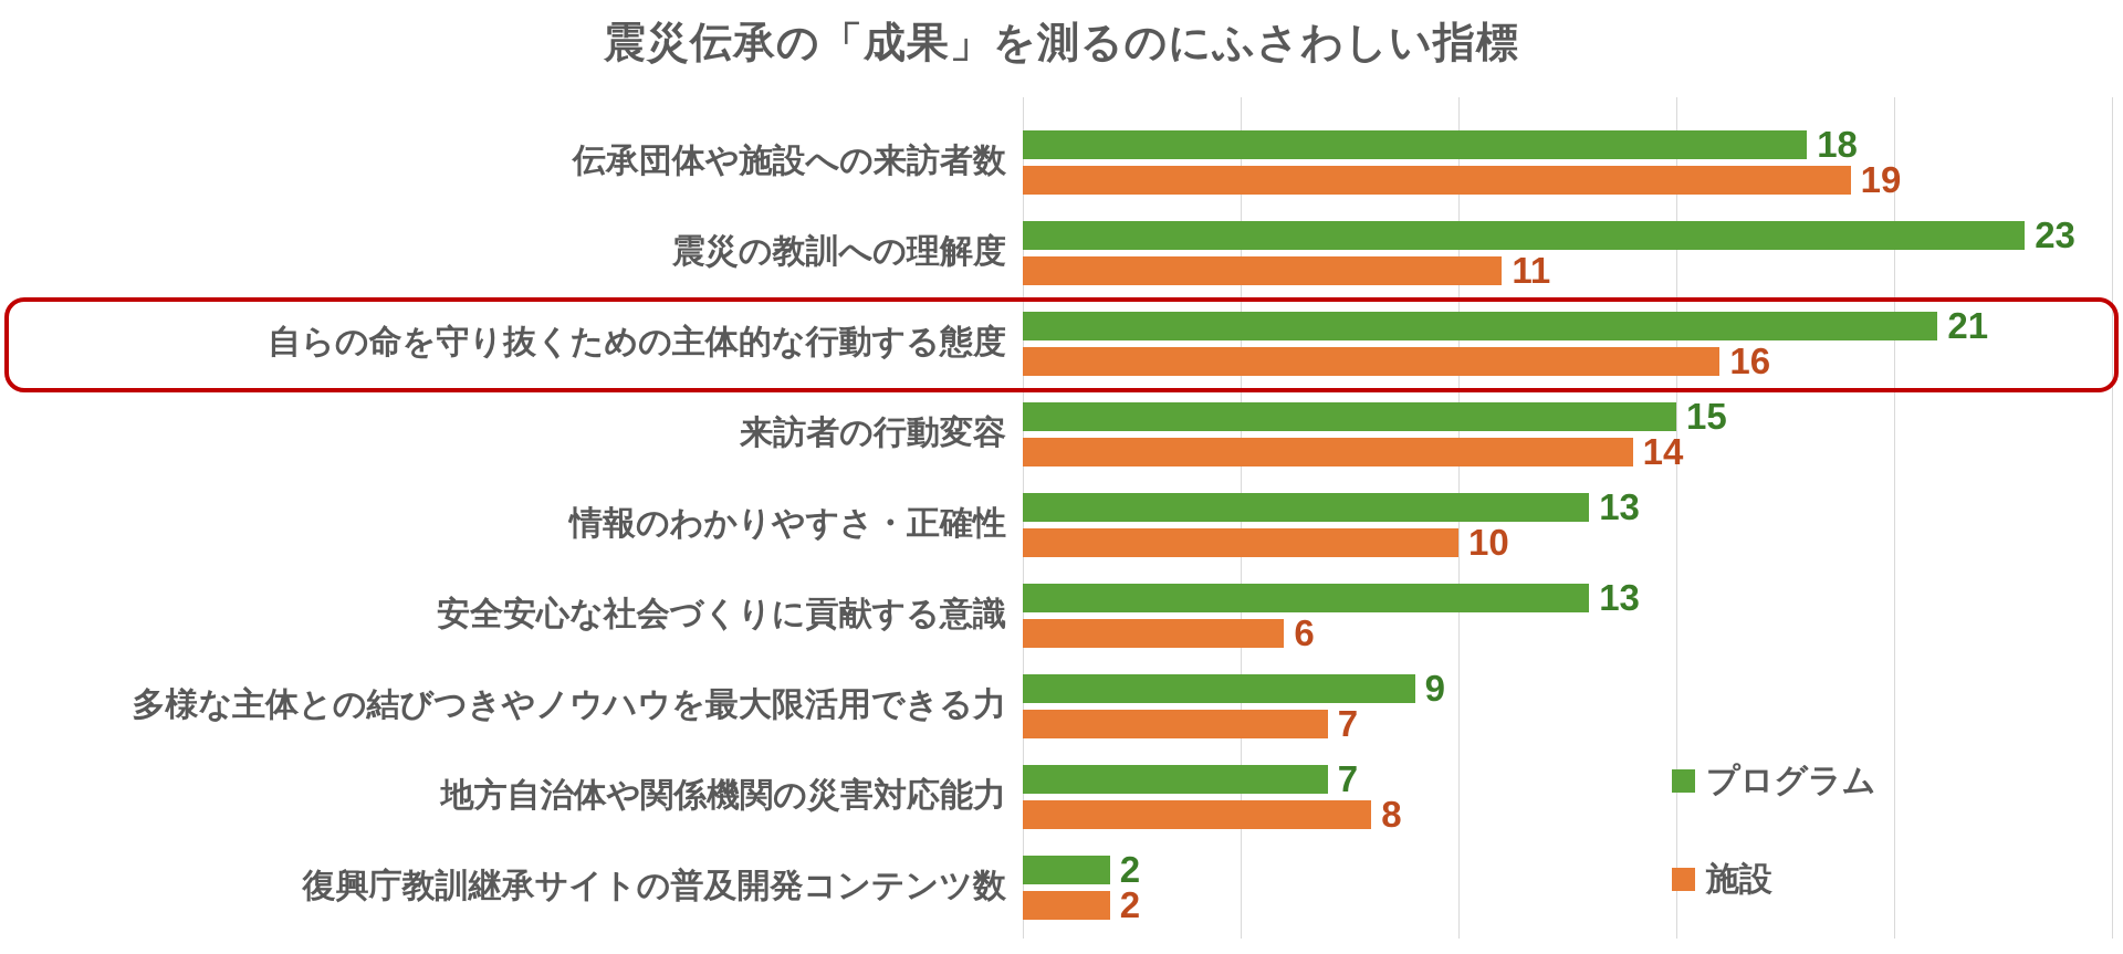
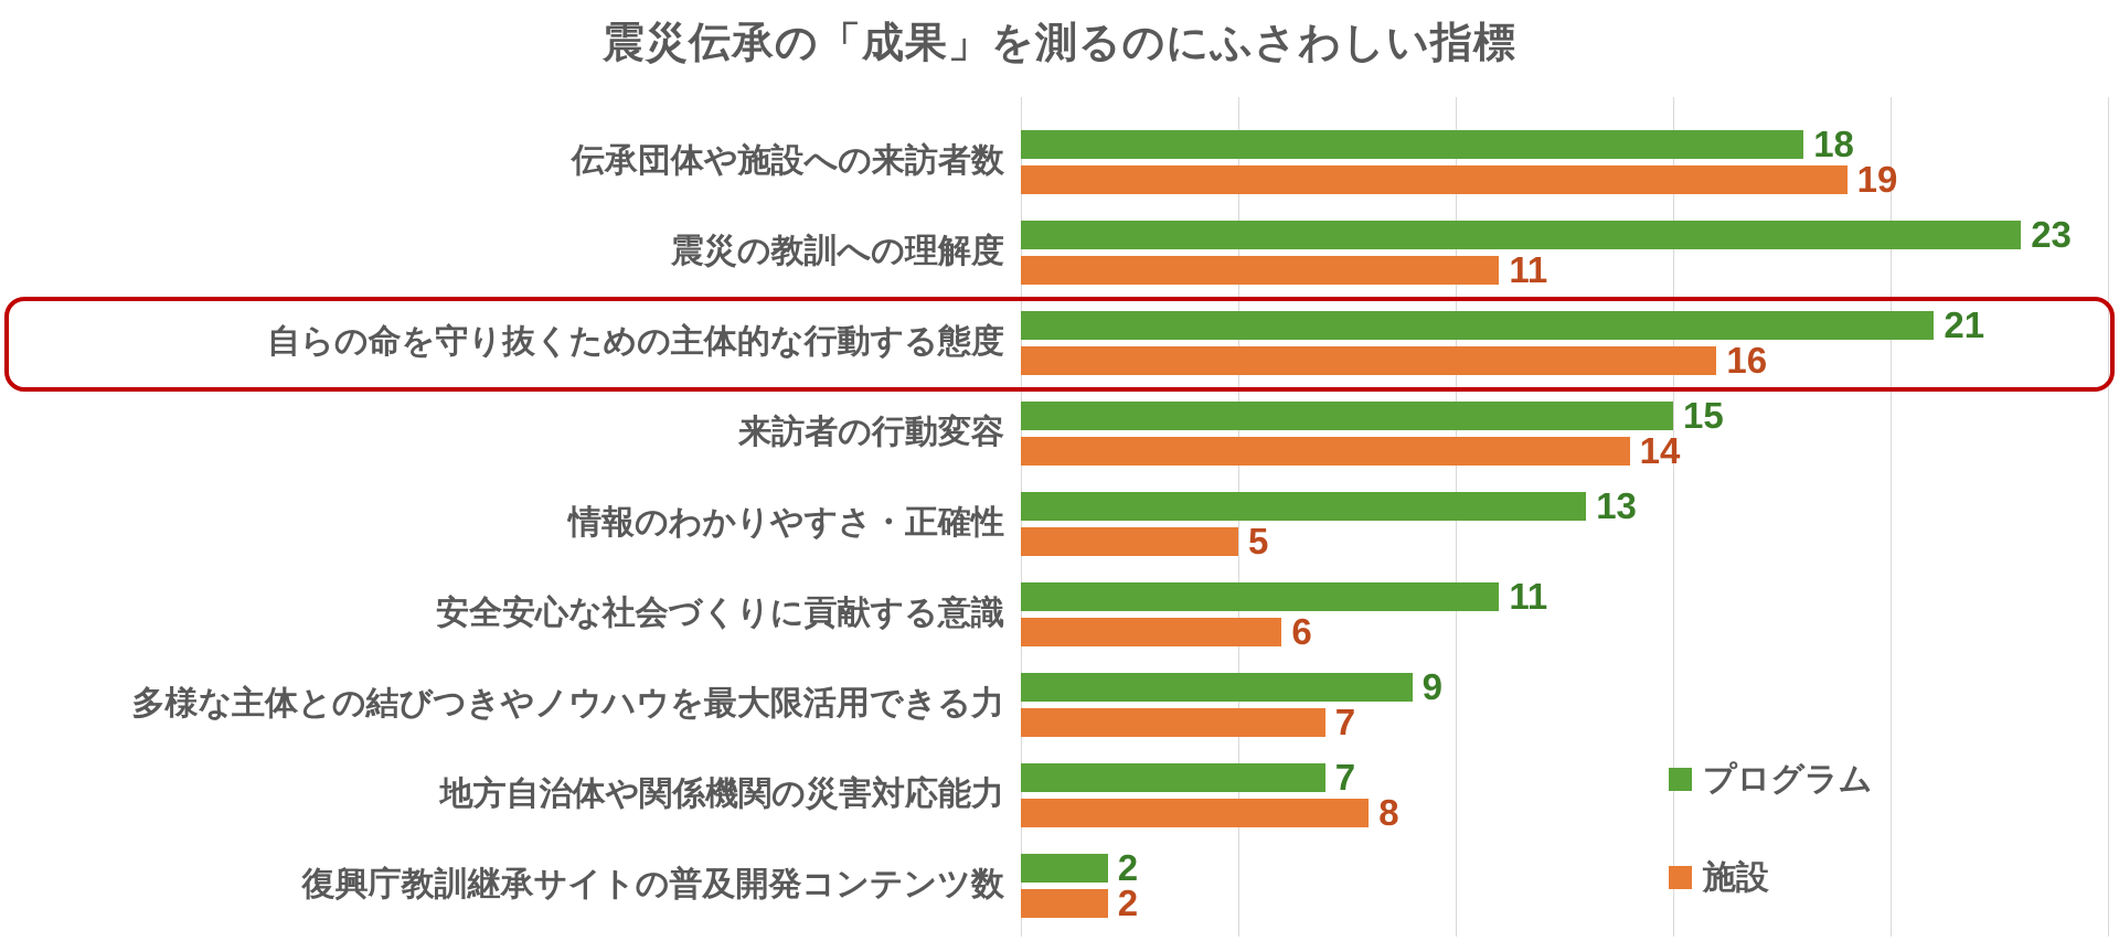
施設/情報のわかりやすさ・正確性: 10 -> 5
プログラム/安全安心な社会づくりに貢献する意識: 13 -> 11
